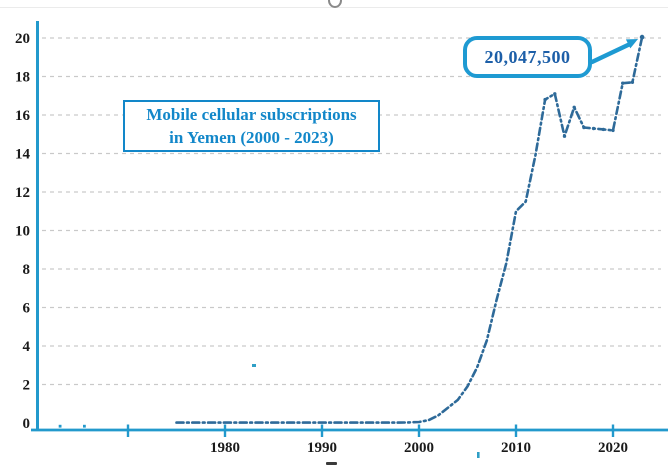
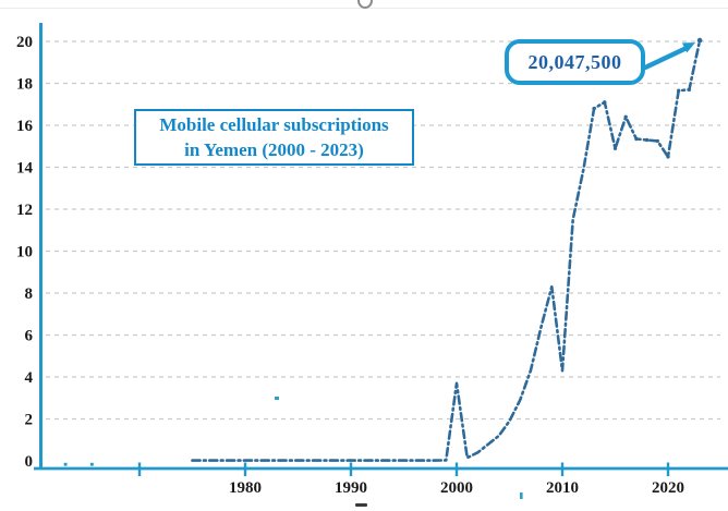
2000: 0.1 -> 3.7
2010: 11.0 -> 4.3
2020: 15.2 -> 14.5
